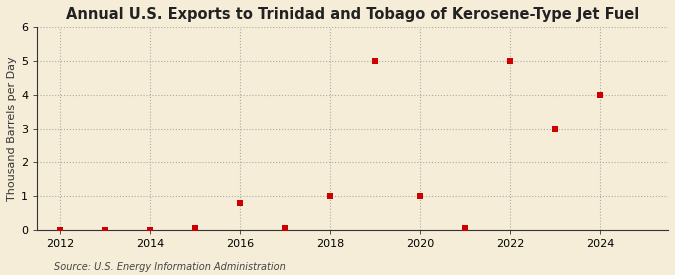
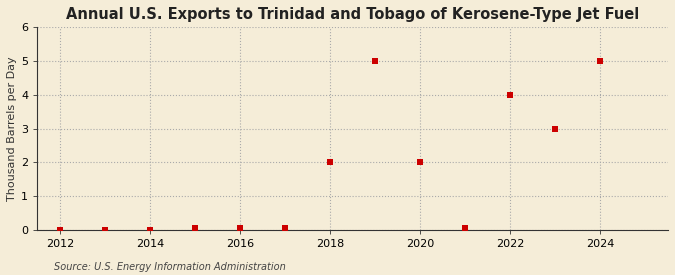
2016: 0.80 -> 0.05
2018: 1.00 -> 2.00
2020: 1.00 -> 2.00
2022: 5.00 -> 4.00
2024: 4.00 -> 5.00
